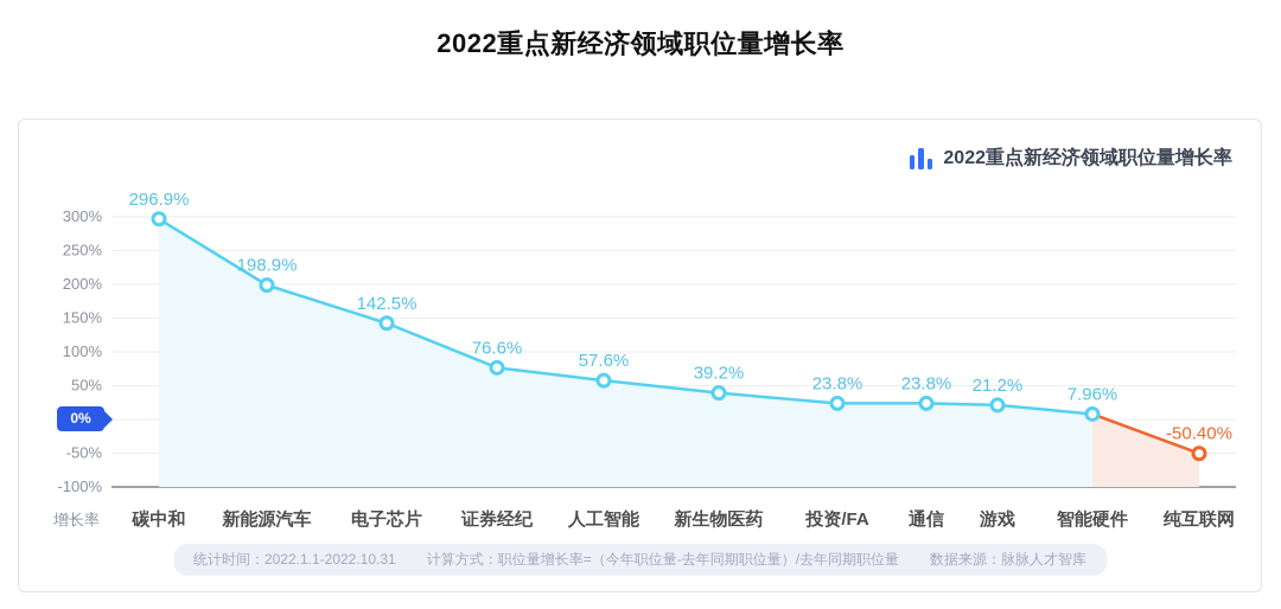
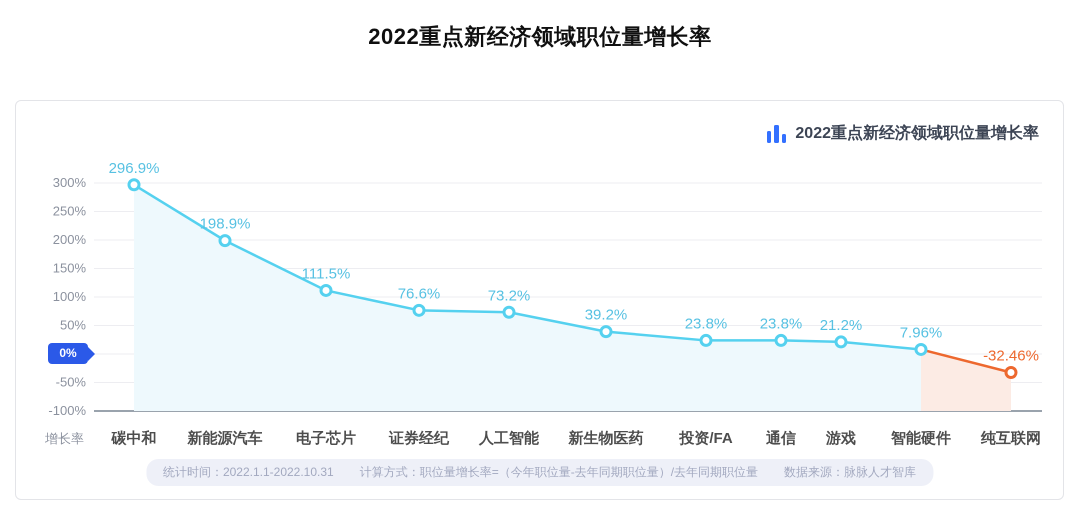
电子芯片: 142.5% -> 111.5%
人工智能: 57.6% -> 73.2%
纯互联网: -50.40% -> -32.46%
